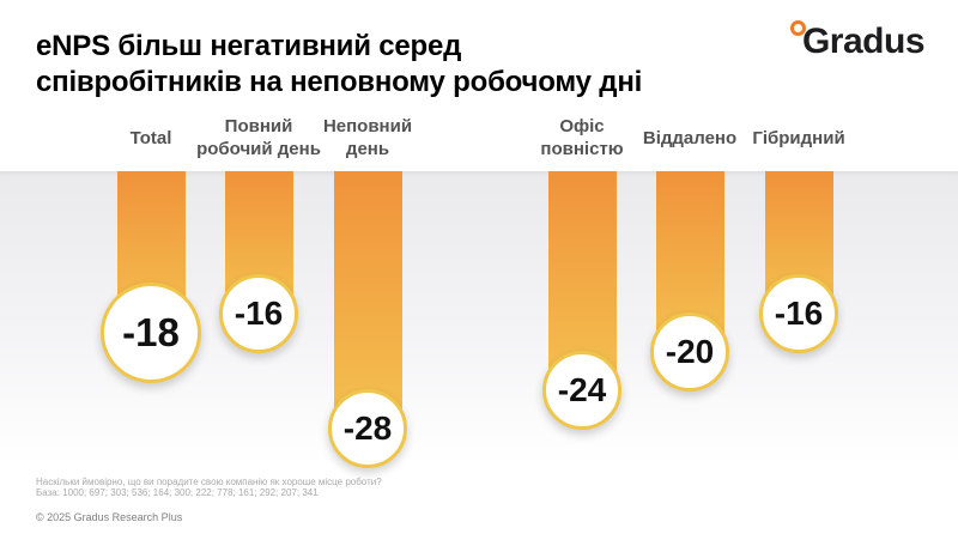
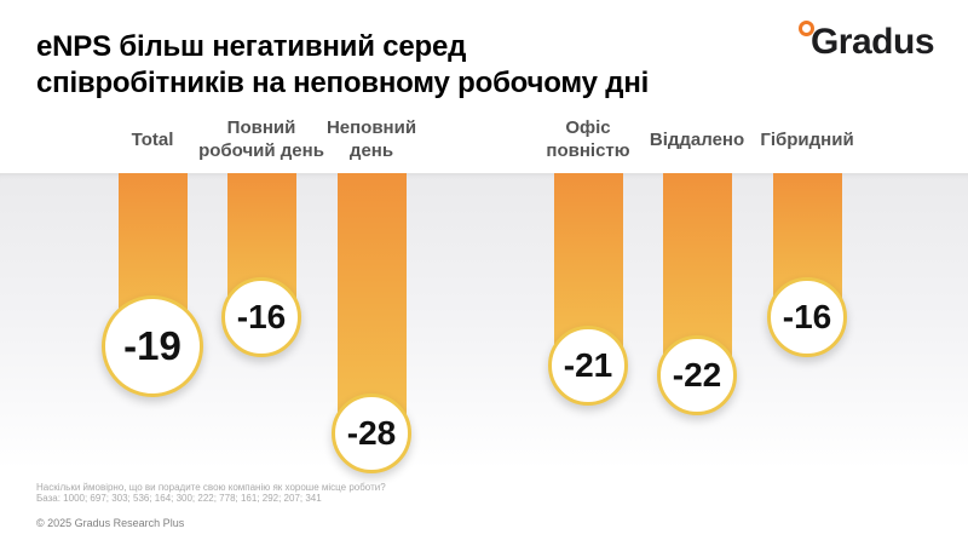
Total: -18 -> -19
Офіс повністю: -24 -> -21
Віддалено: -20 -> -22
